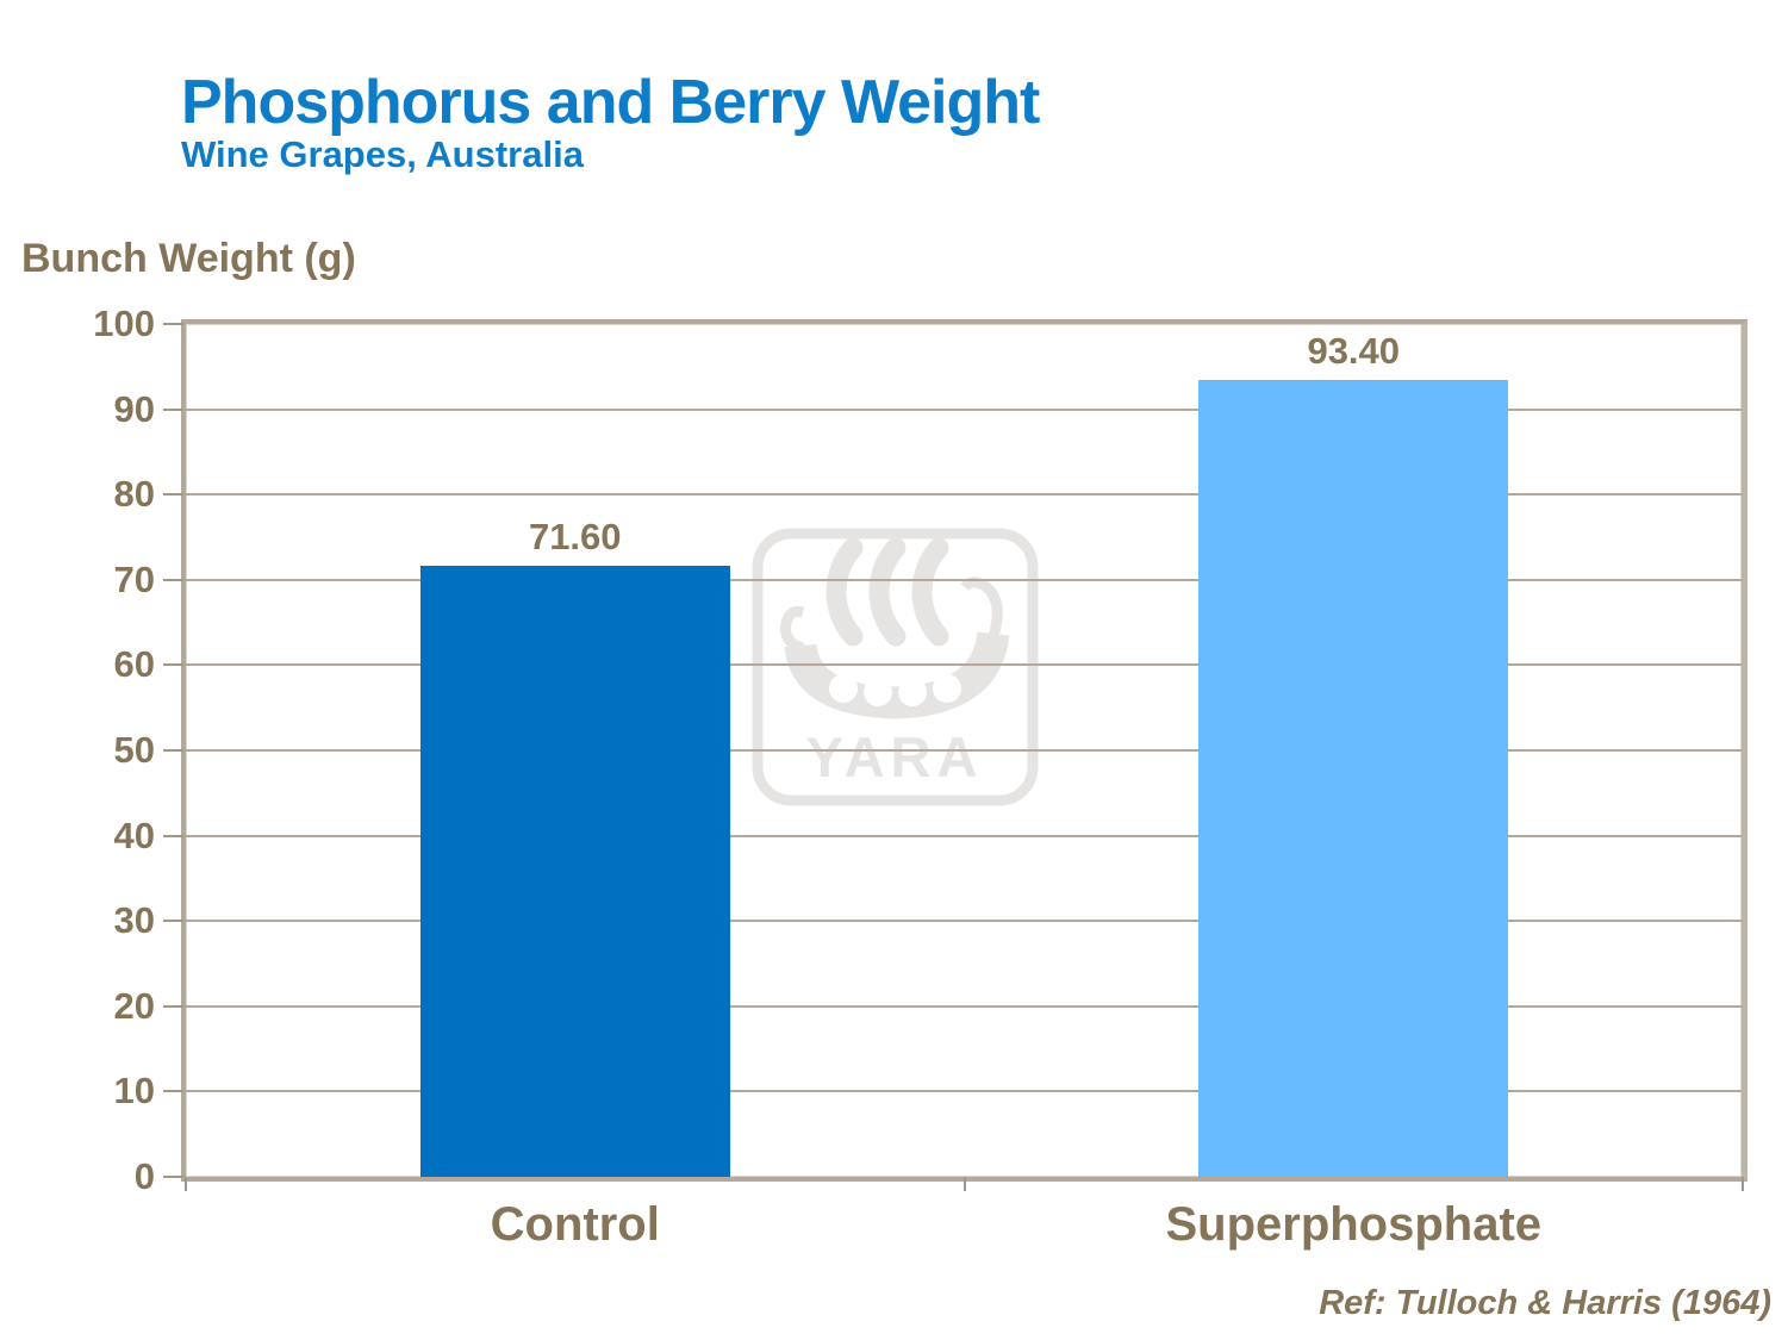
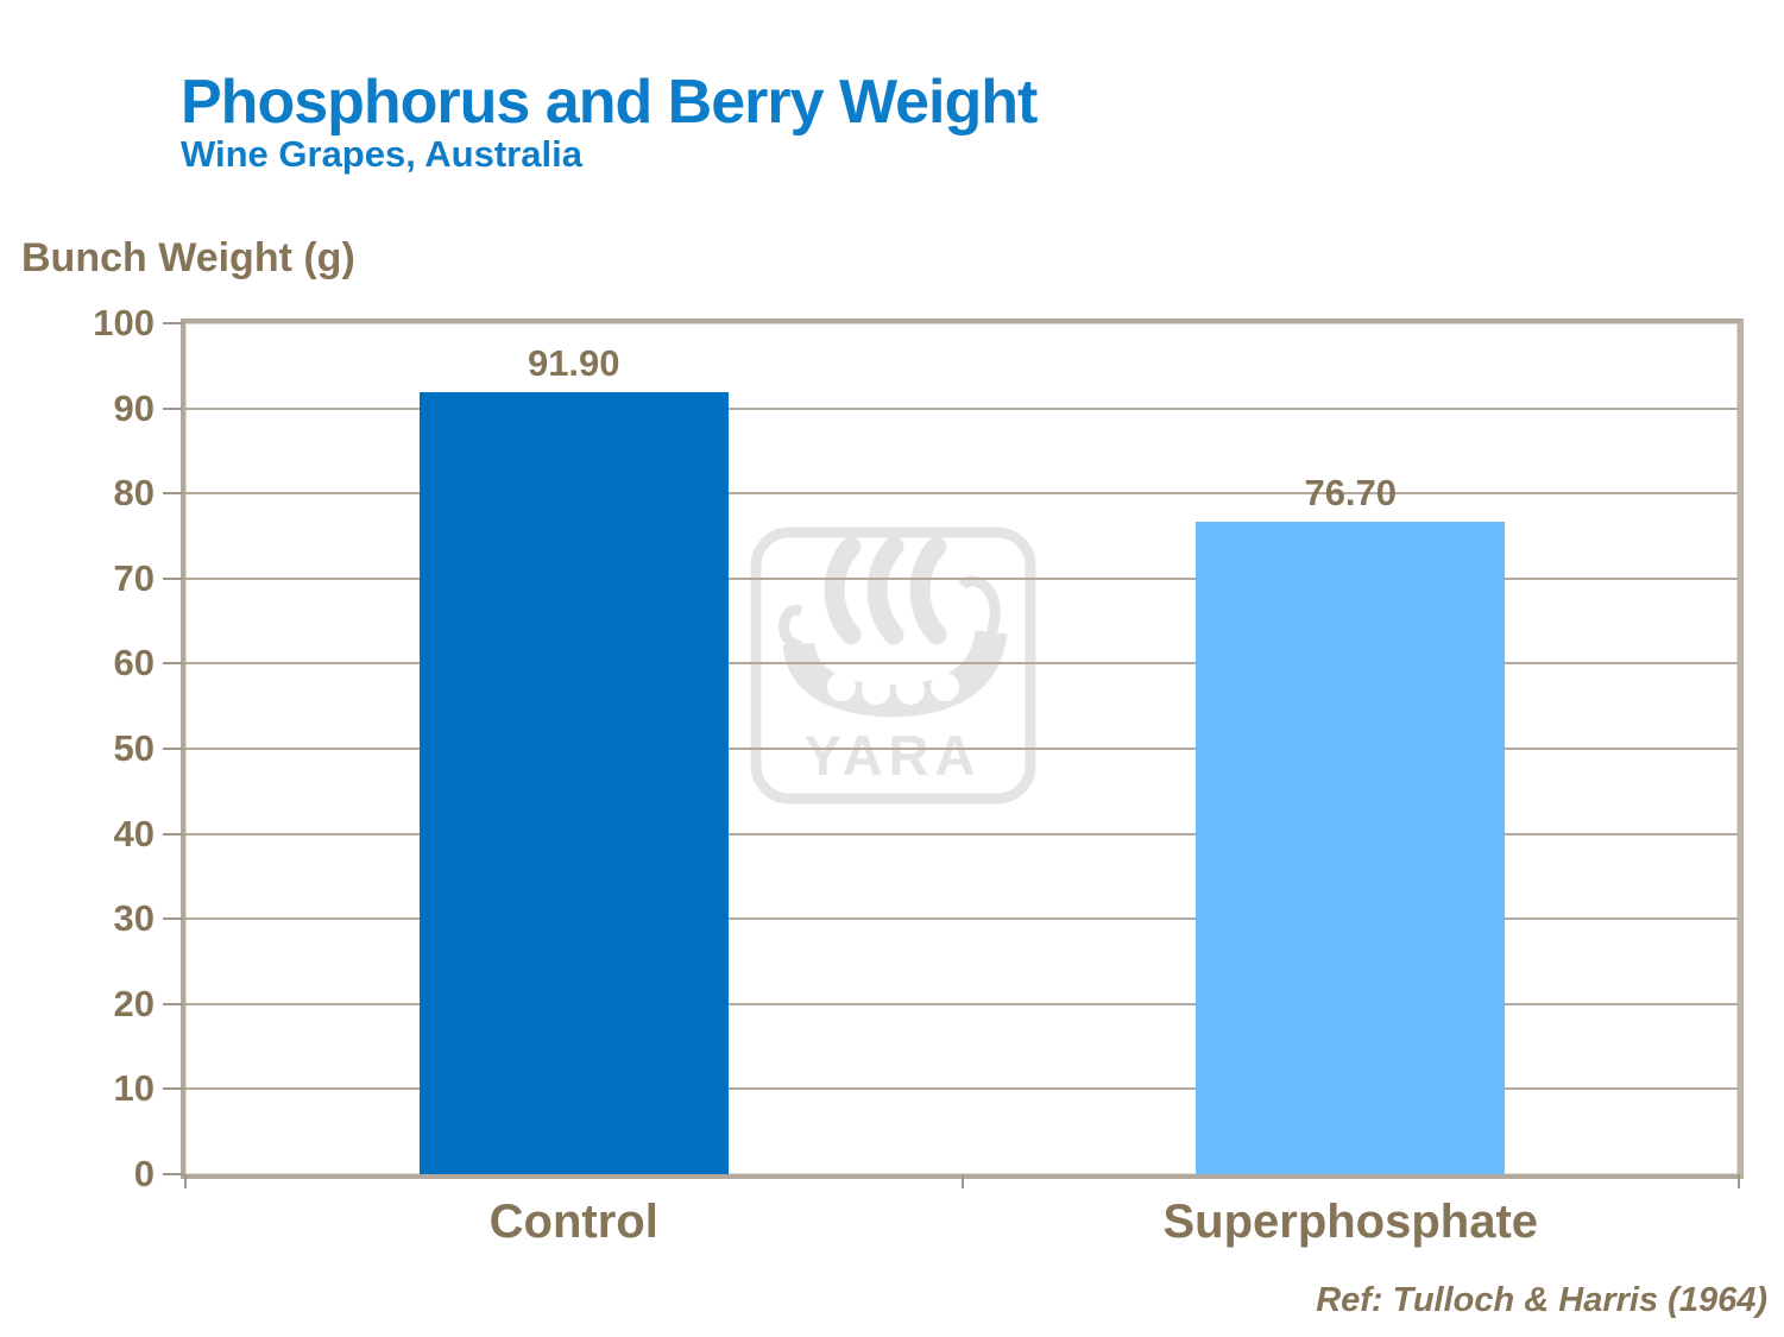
Control: 71.60 -> 91.90
Superphosphate: 93.40 -> 76.70
